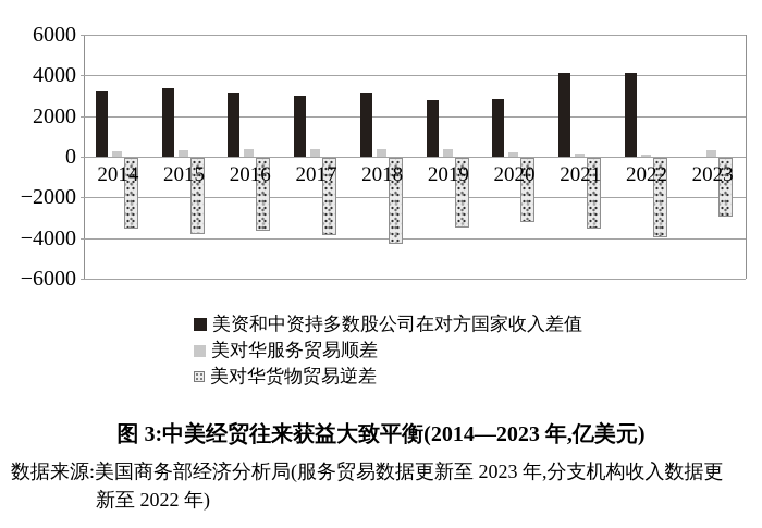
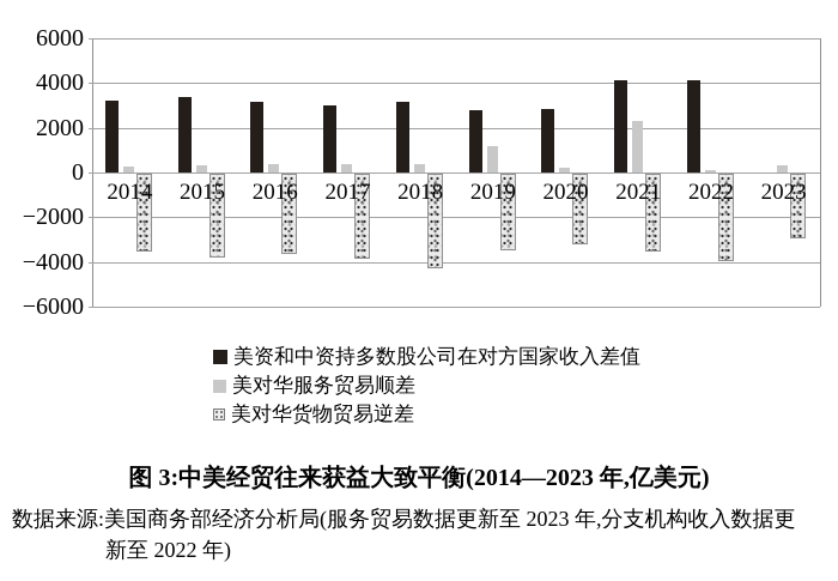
美对华服务贸易顺差/2019: 400 -> 1200
美对华服务贸易顺差/2021: 200 -> 2300
